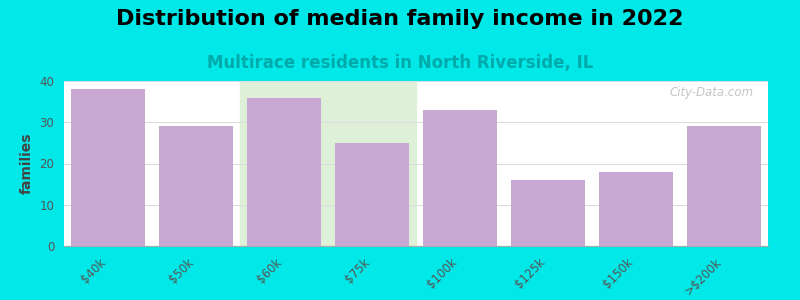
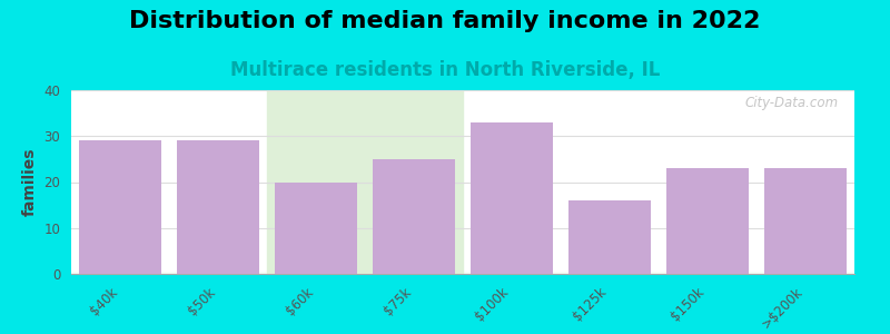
$40k: 38 -> 29
$60k: 36 -> 20
$150k: 18 -> 23
>$200k: 29 -> 23
